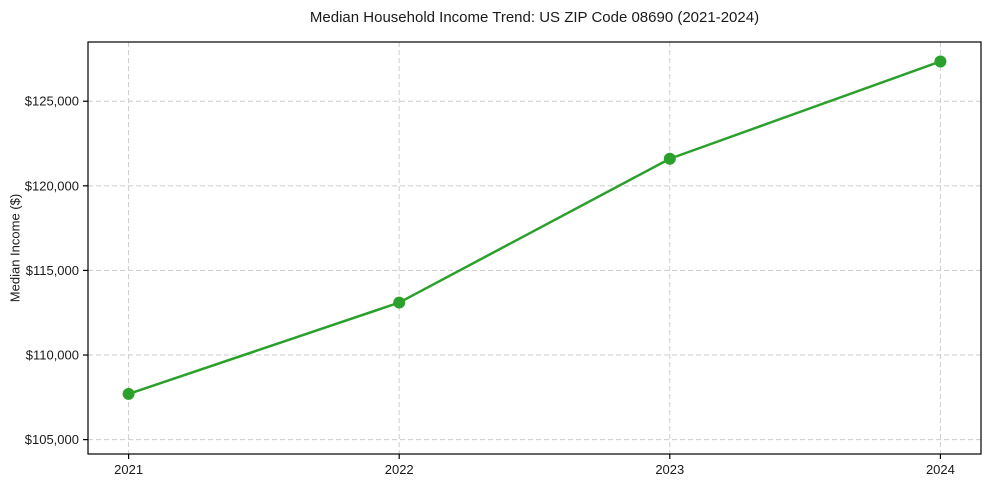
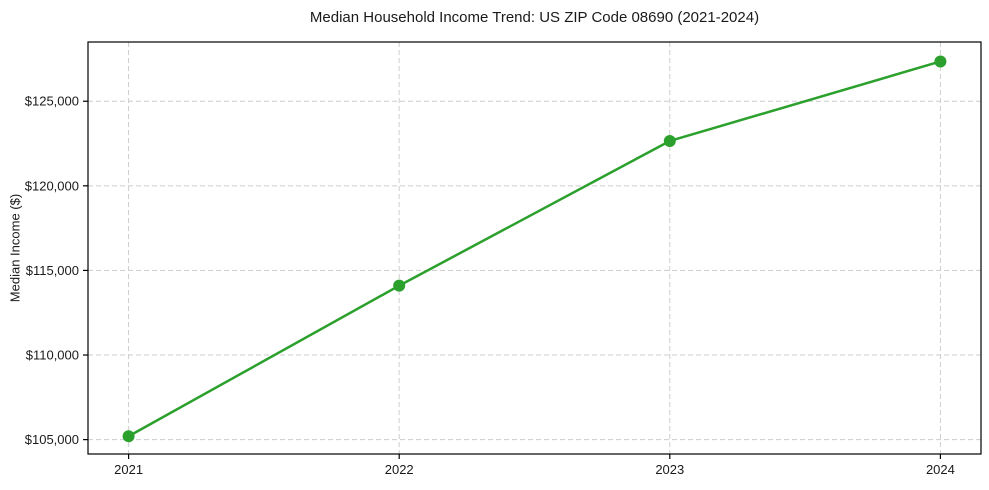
2021: $107700 -> $105200
2022: $113100 -> $114100
2023: $121600 -> $122600
